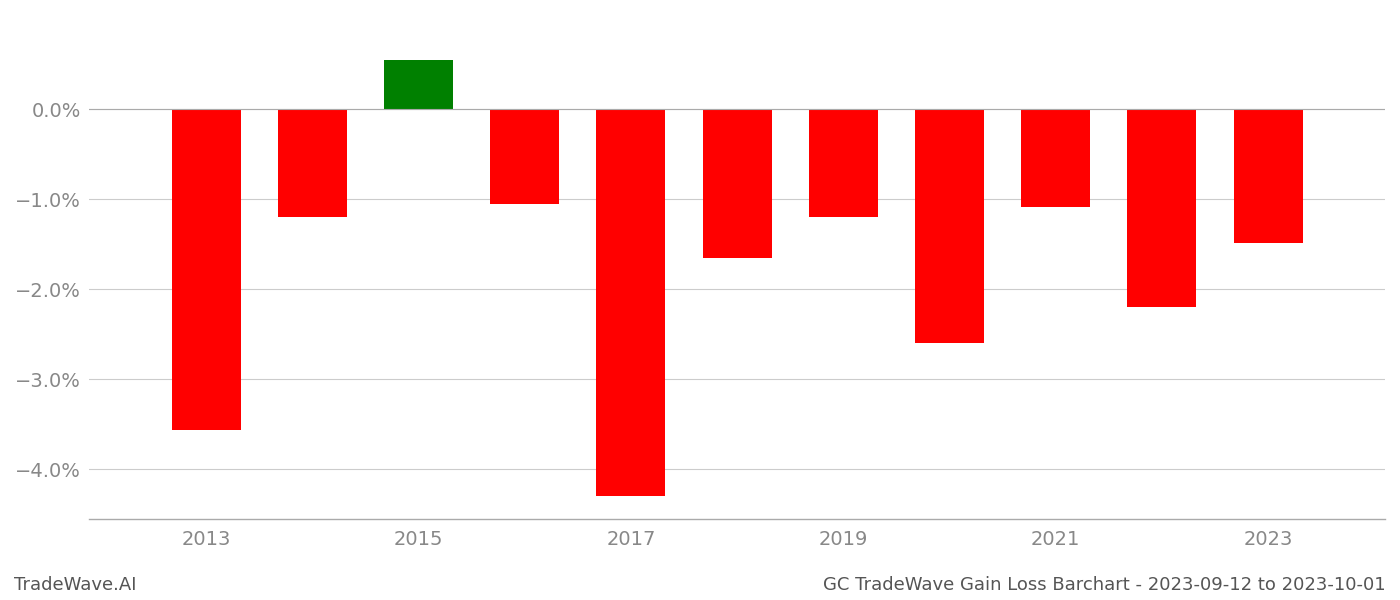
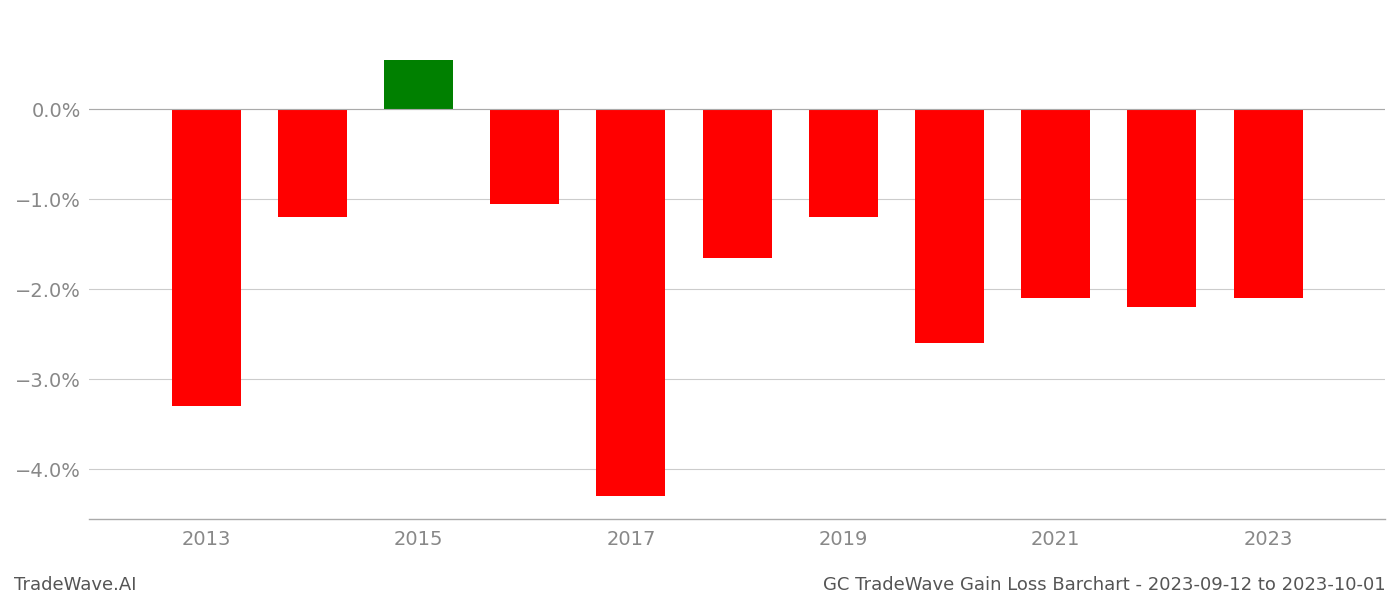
2013: -3.56% -> -3.30%
2021: -1.08% -> -2.10%
2023: -1.48% -> -2.10%
